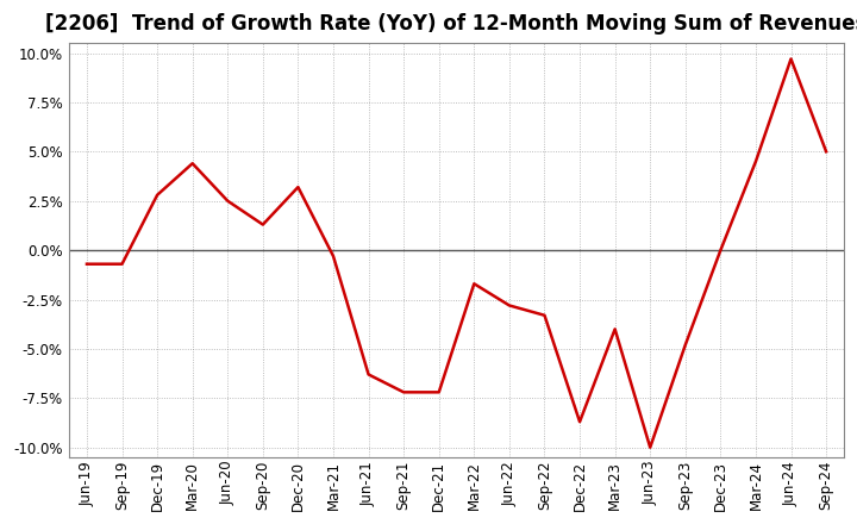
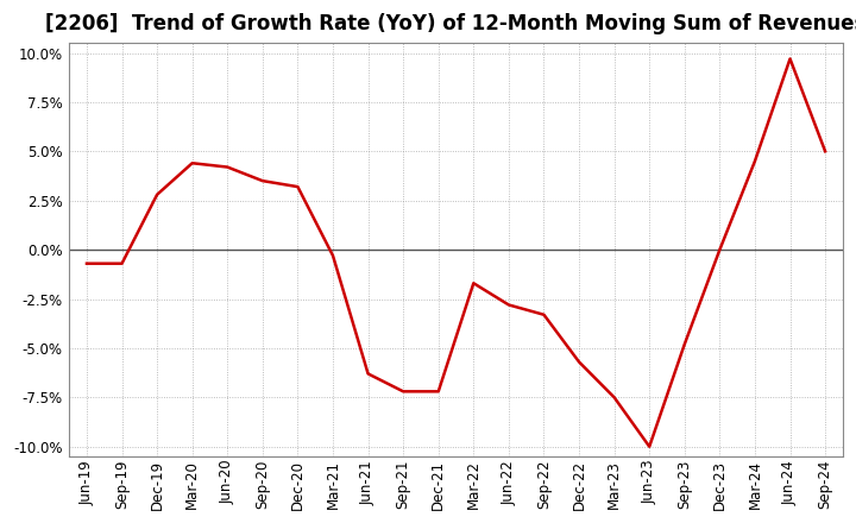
Jun-20: 2.5% -> 4.2%
Sep-20: 1.3% -> 3.5%
Dec-22: -8.7% -> -5.7%
Mar-23: -4.0% -> -7.5%
